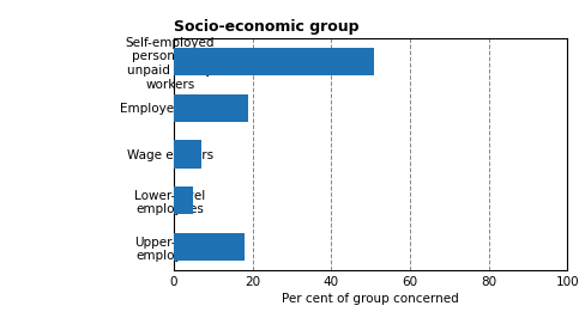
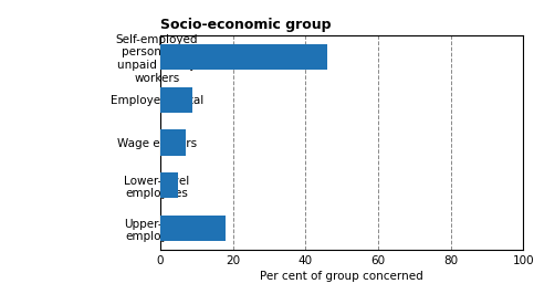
Self-employed persons and unpaid family workers: 51 -> 46
Employees total: 19 -> 9
